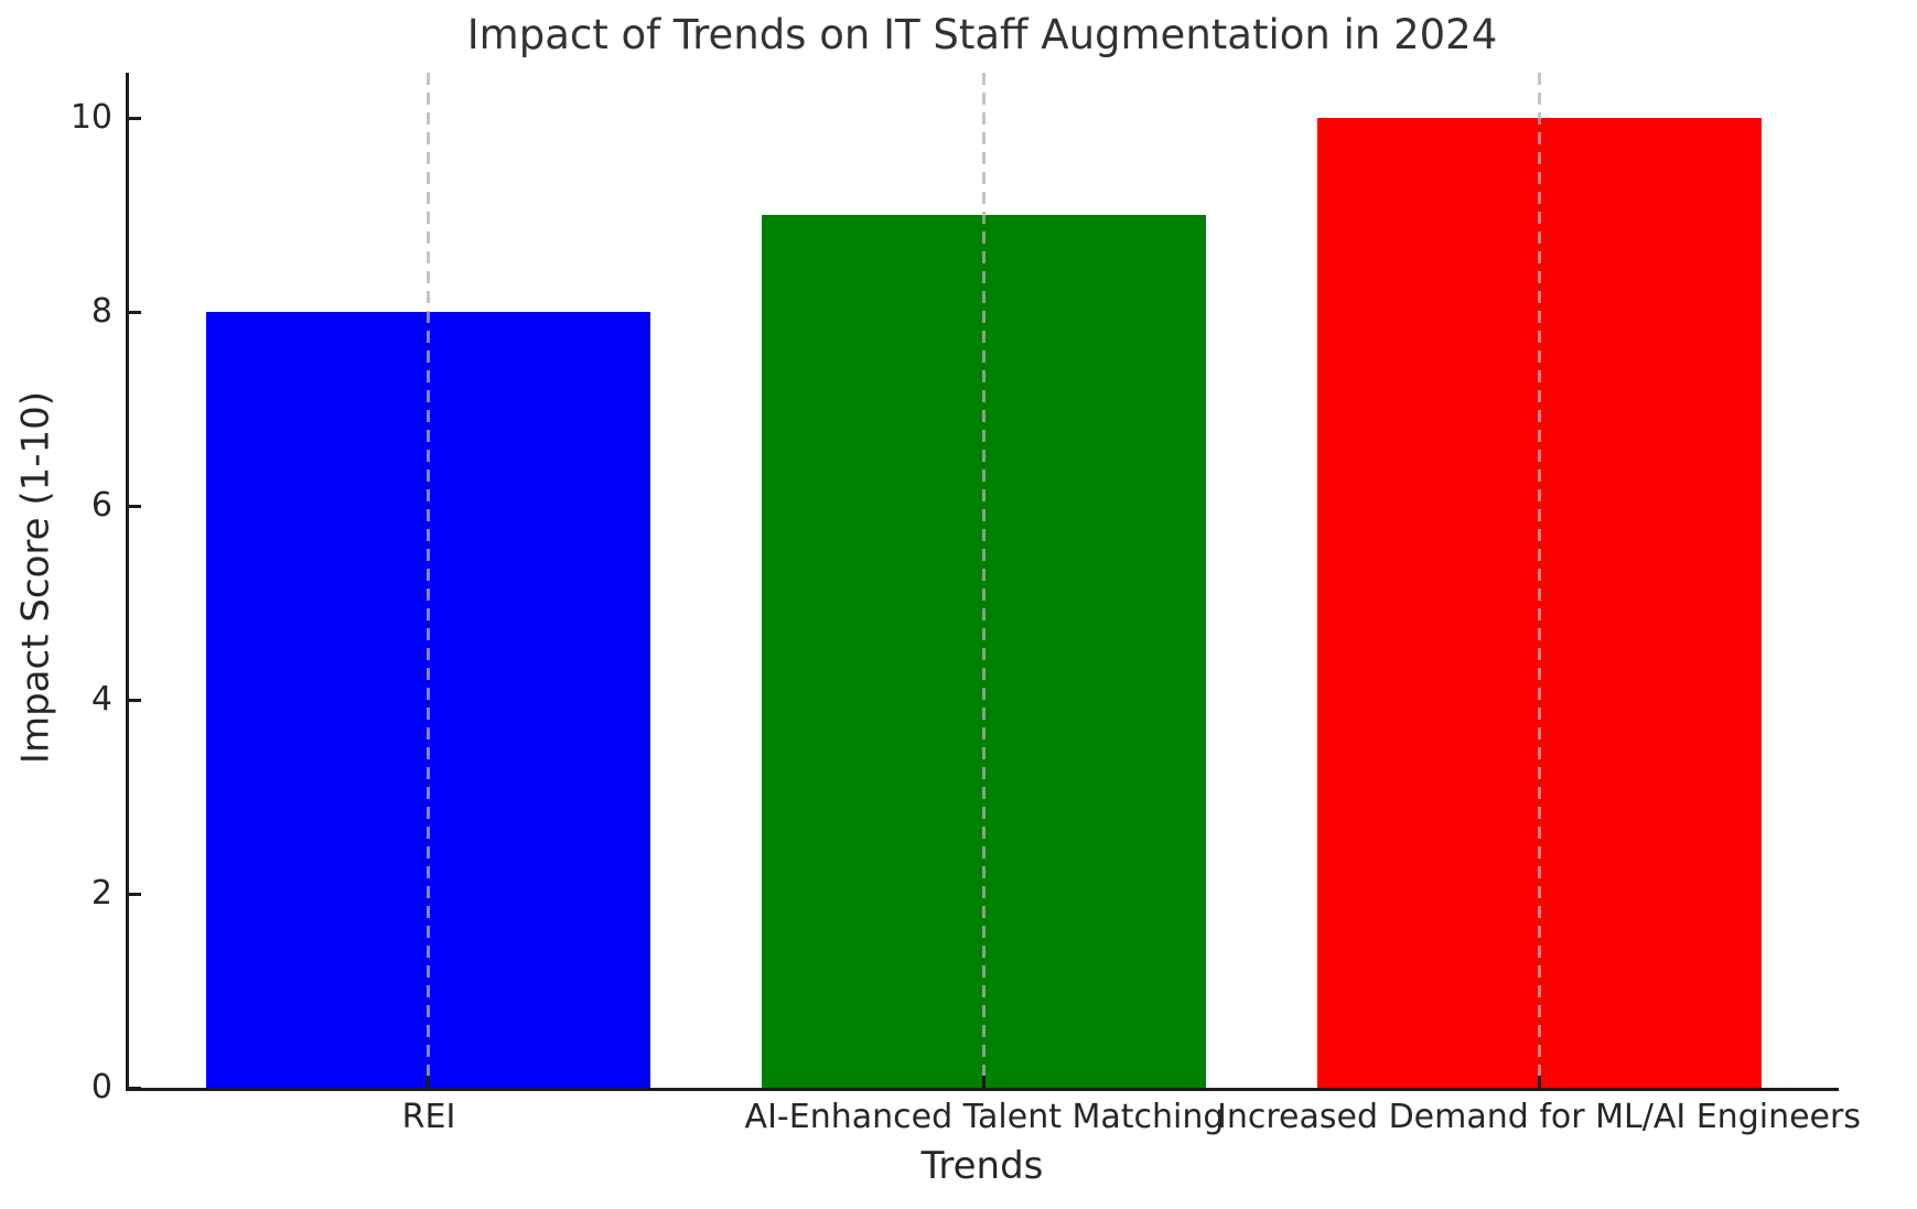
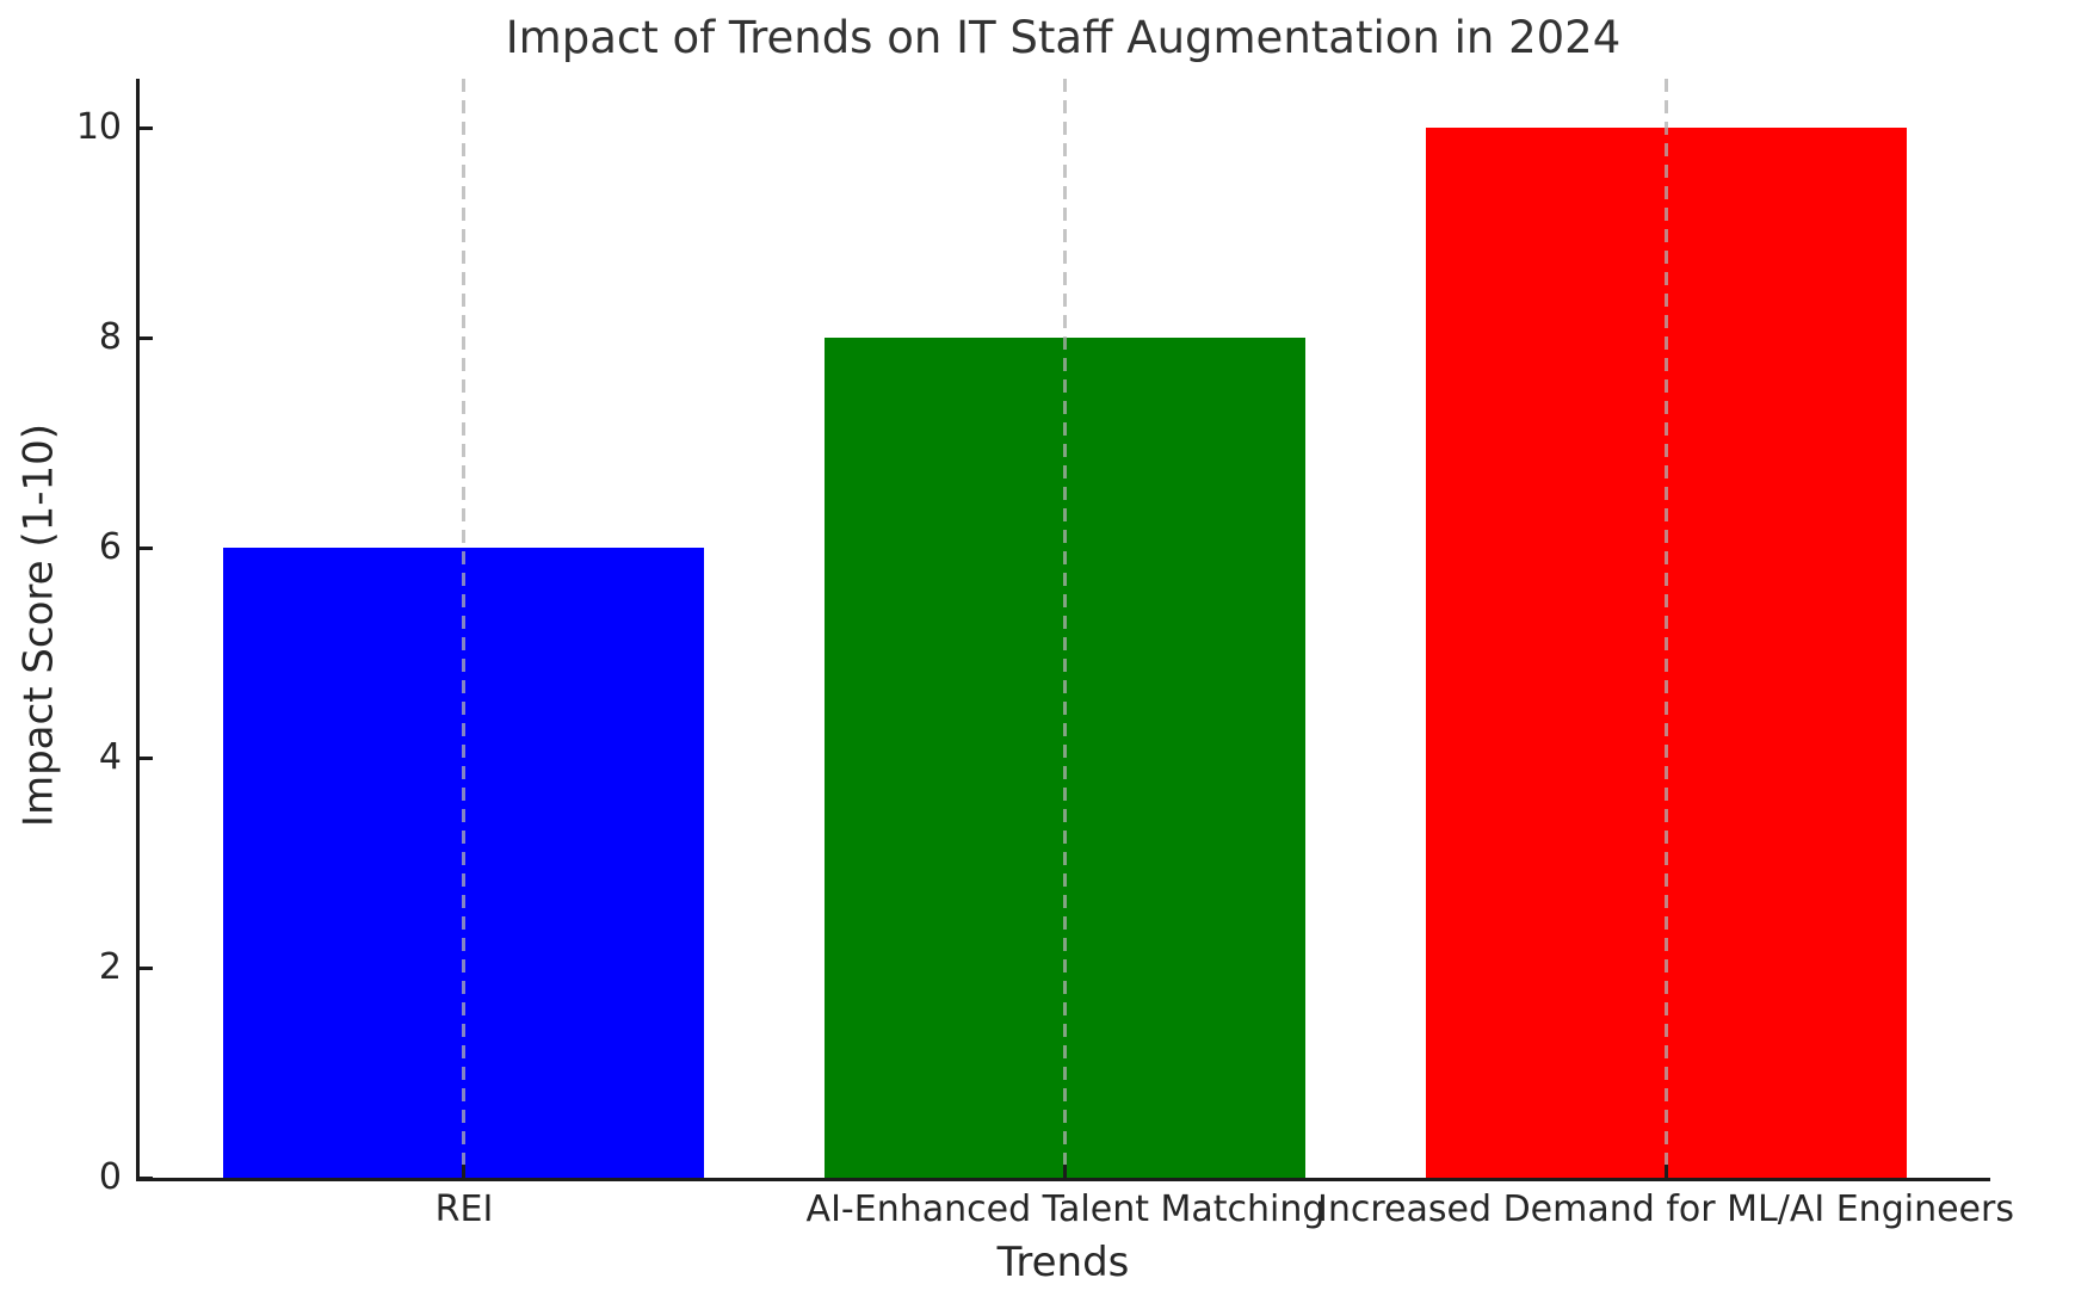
REI: 8 -> 6
AI-Enhanced Talent Matching: 9 -> 8
